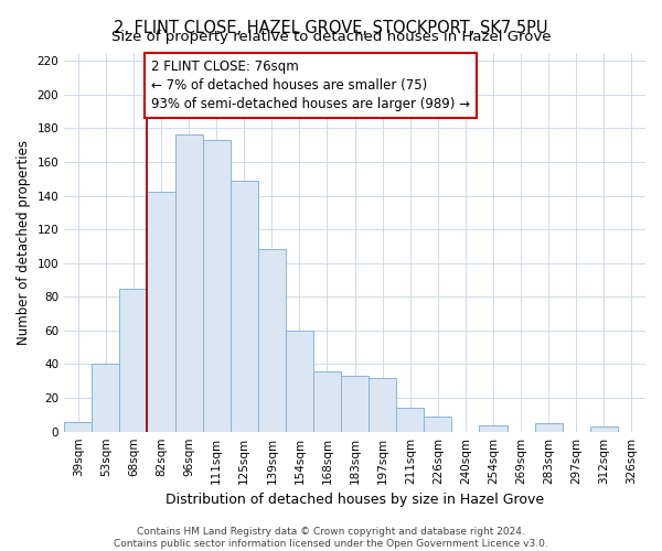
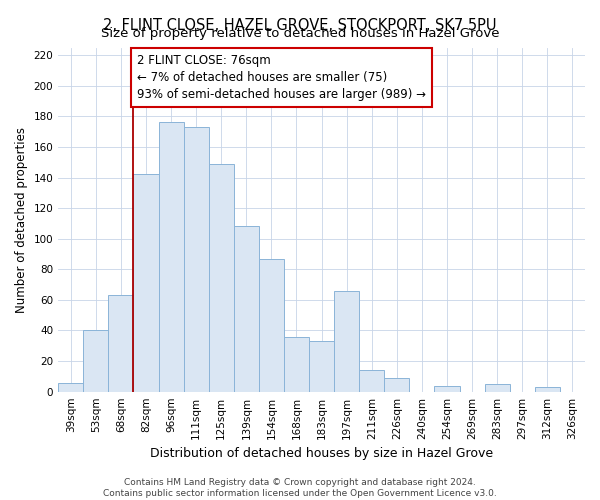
68sqm: 85 -> 63
154sqm: 60 -> 87
197sqm: 32 -> 66
